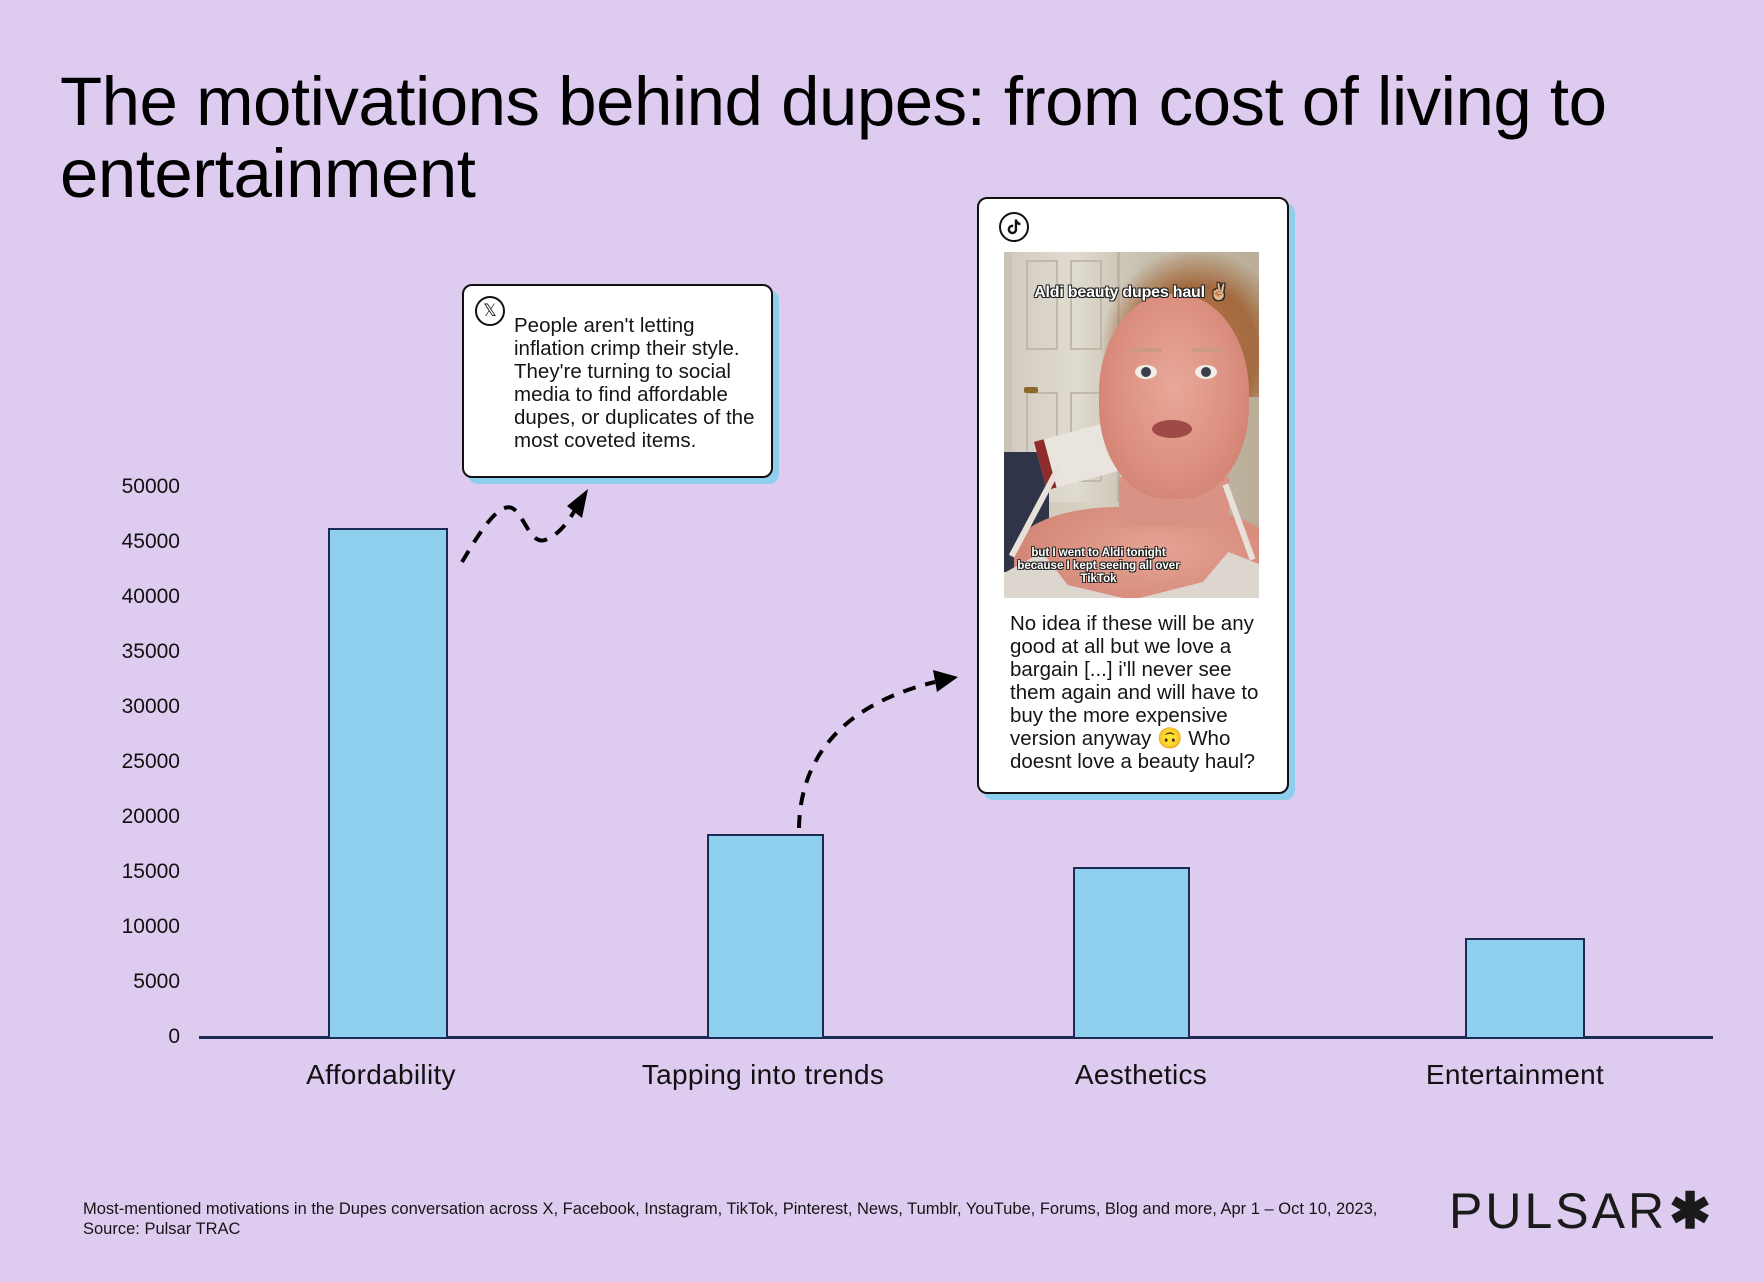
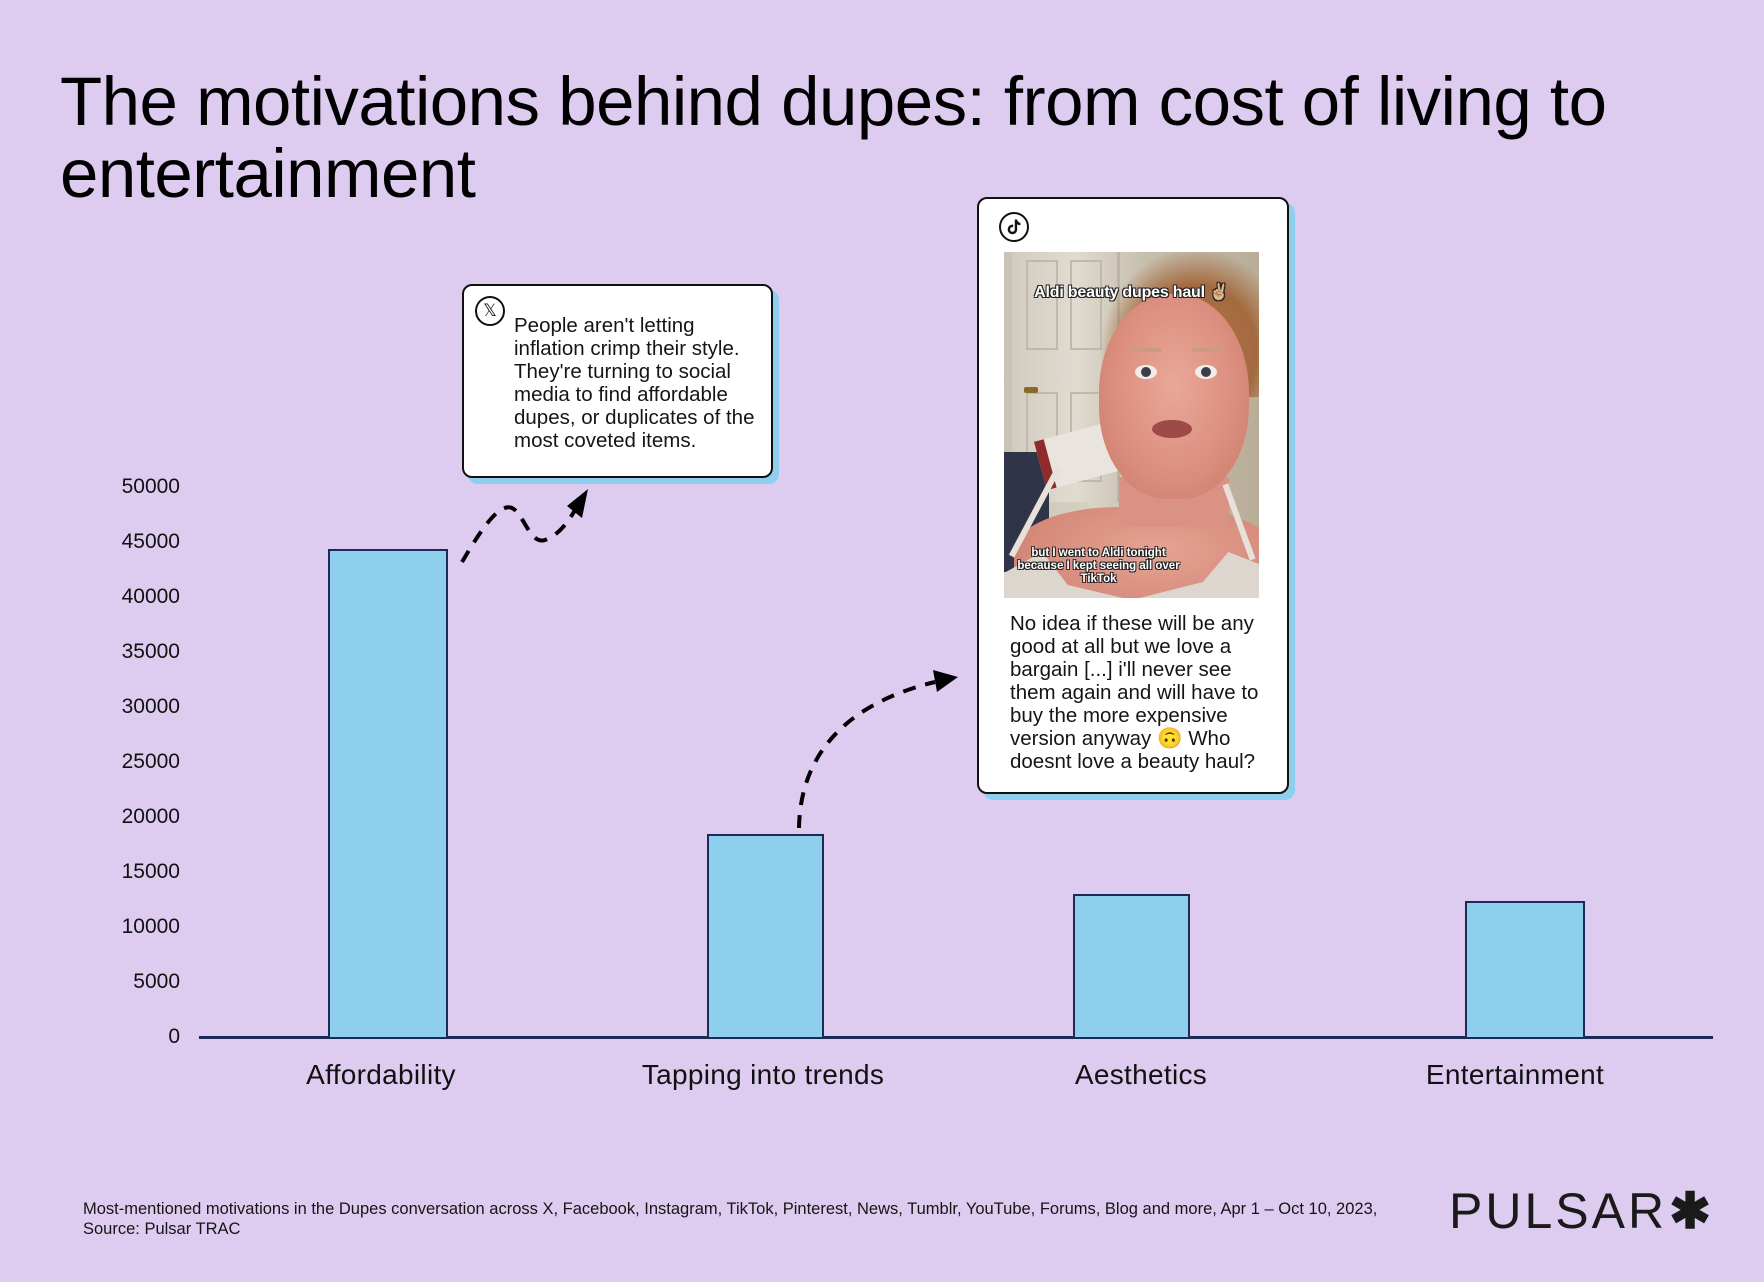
Affordability: 46300 -> 44400
Aesthetics: 15500 -> 13000
Entertainment: 9000 -> 12400
